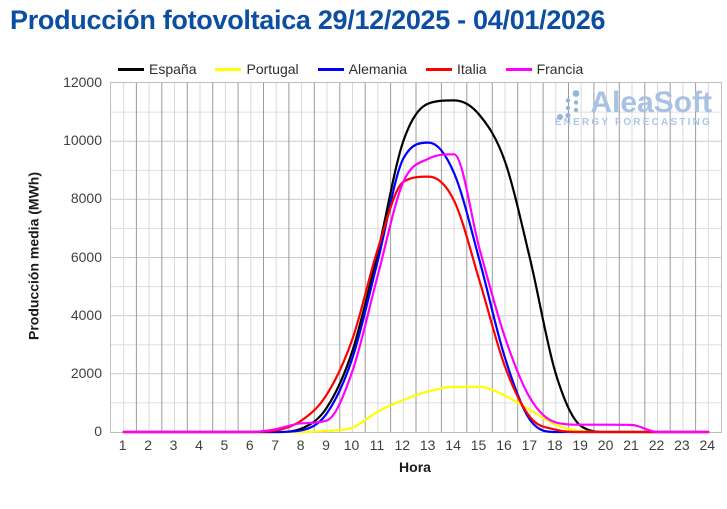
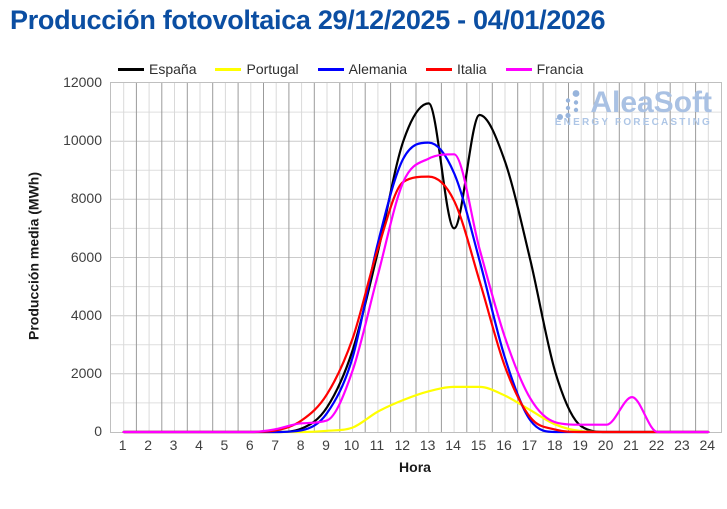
Alemania/11: 5900 -> 6500
España/14: 11400 -> 7000
Francia/21: 200 -> 1200
